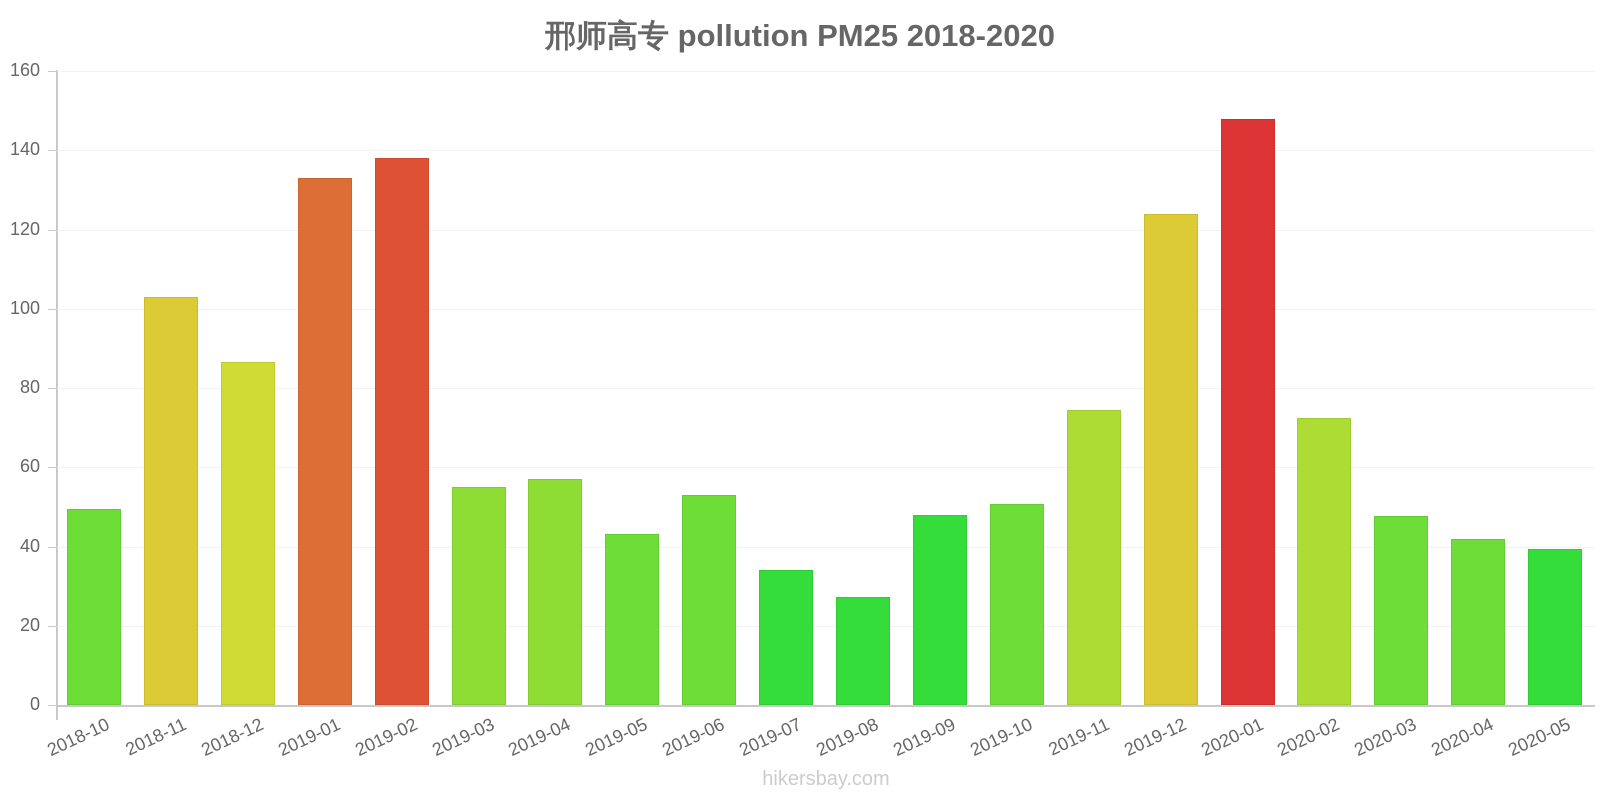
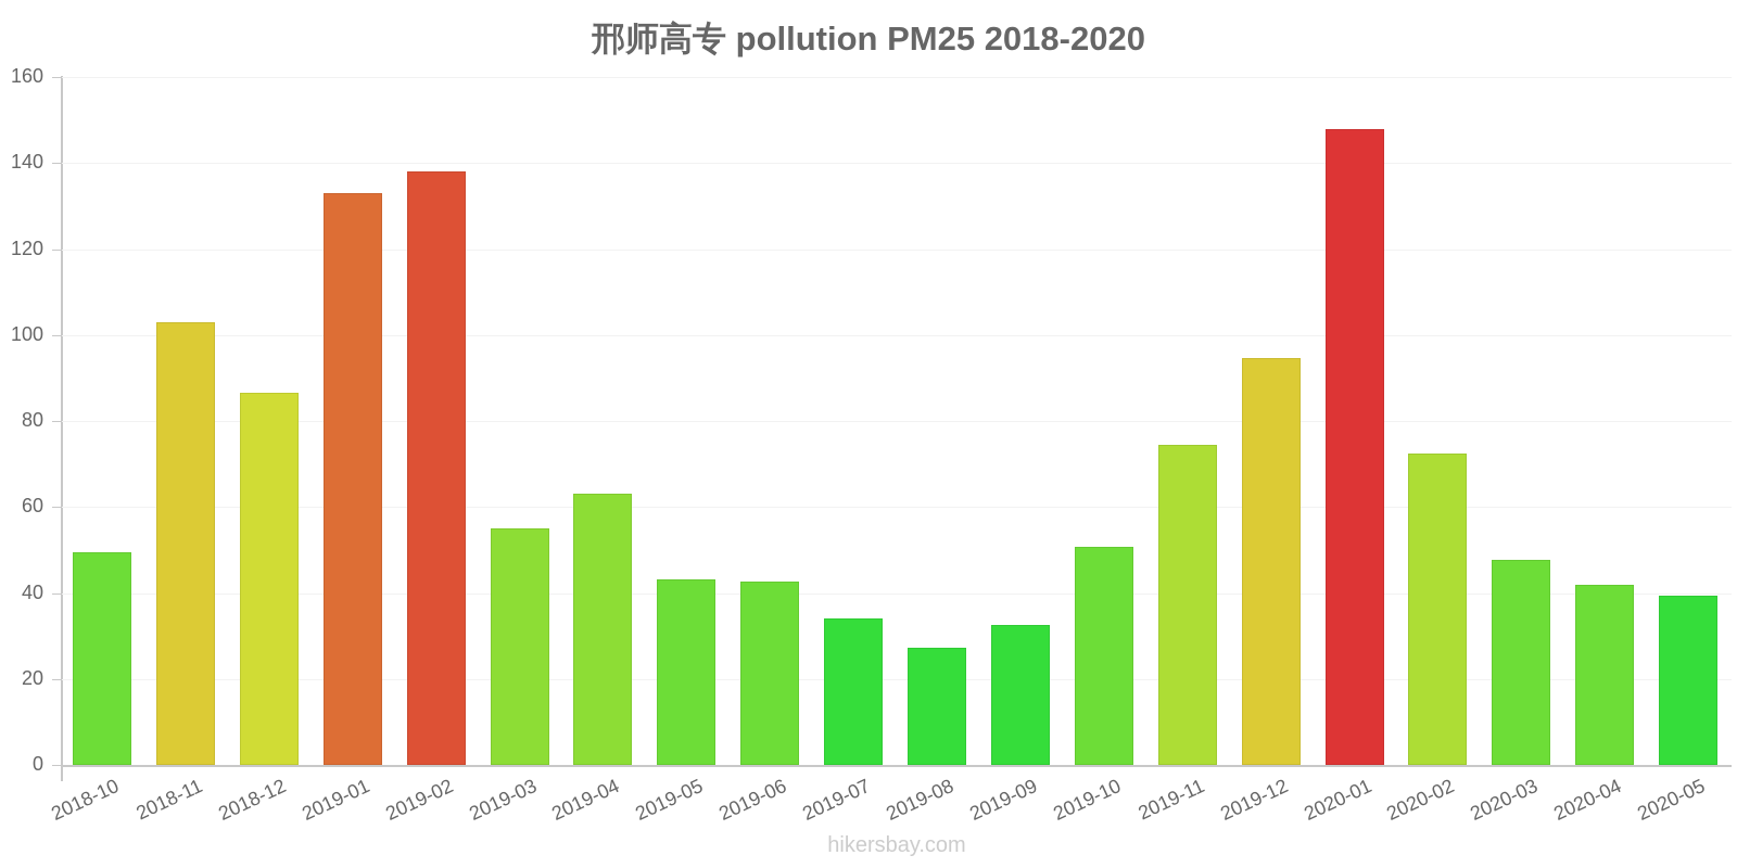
2019-04: 57 -> 63
2019-06: 53 -> 43
2019-09: 48 -> 33
2019-12: 124 -> 95
